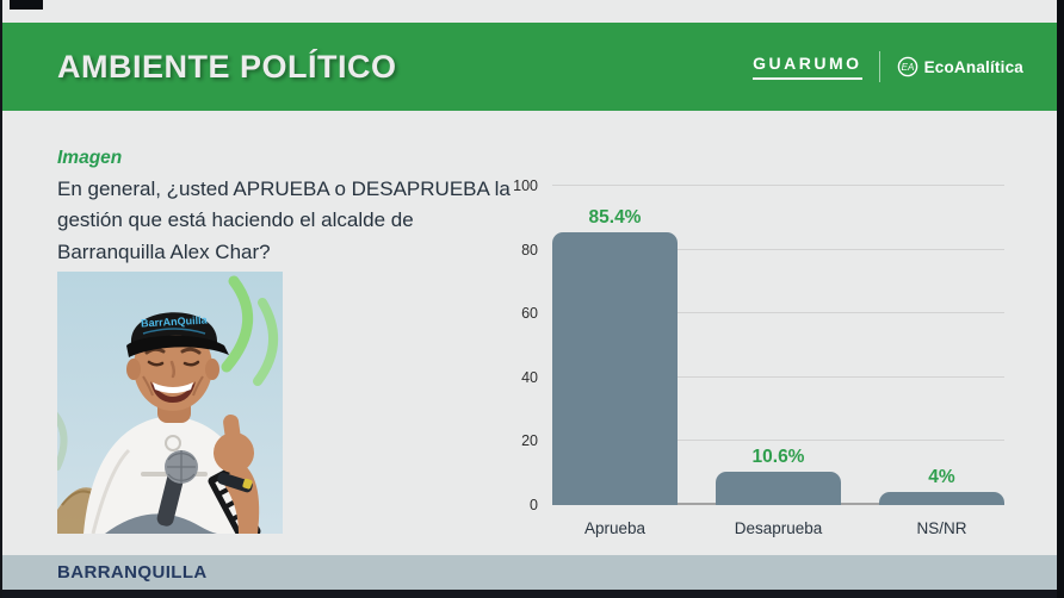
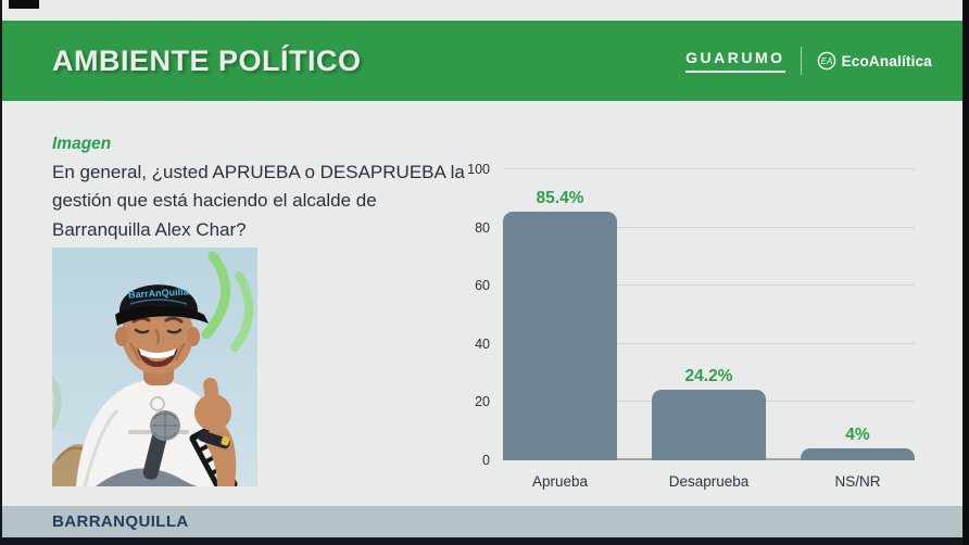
Desaprueba: 10.6% -> 24.2%
